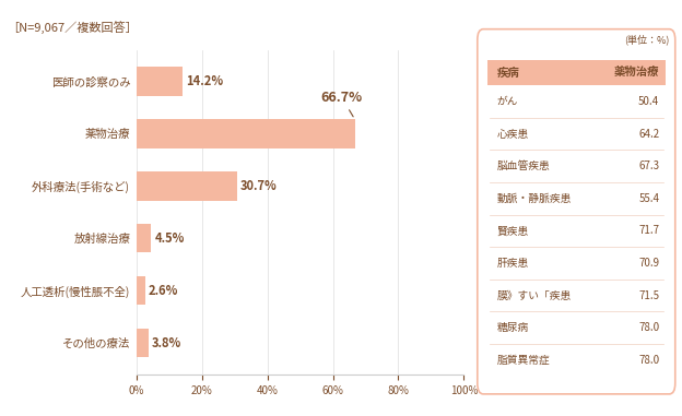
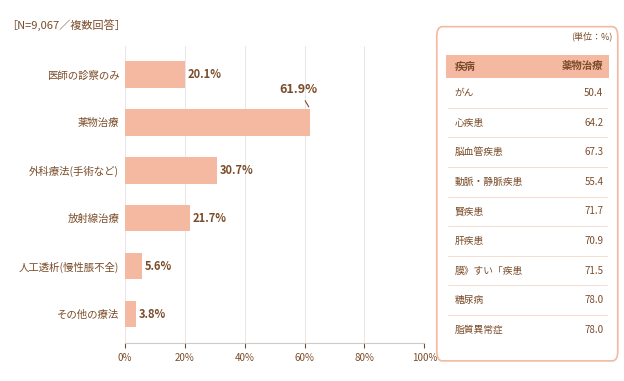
医師の診察のみ: 14.2% -> 20.1%
薬物治療: 66.7% -> 61.9%
放射線治療: 4.5% -> 21.7%
人工透析(慢性脹不全): 2.6% -> 5.6%
